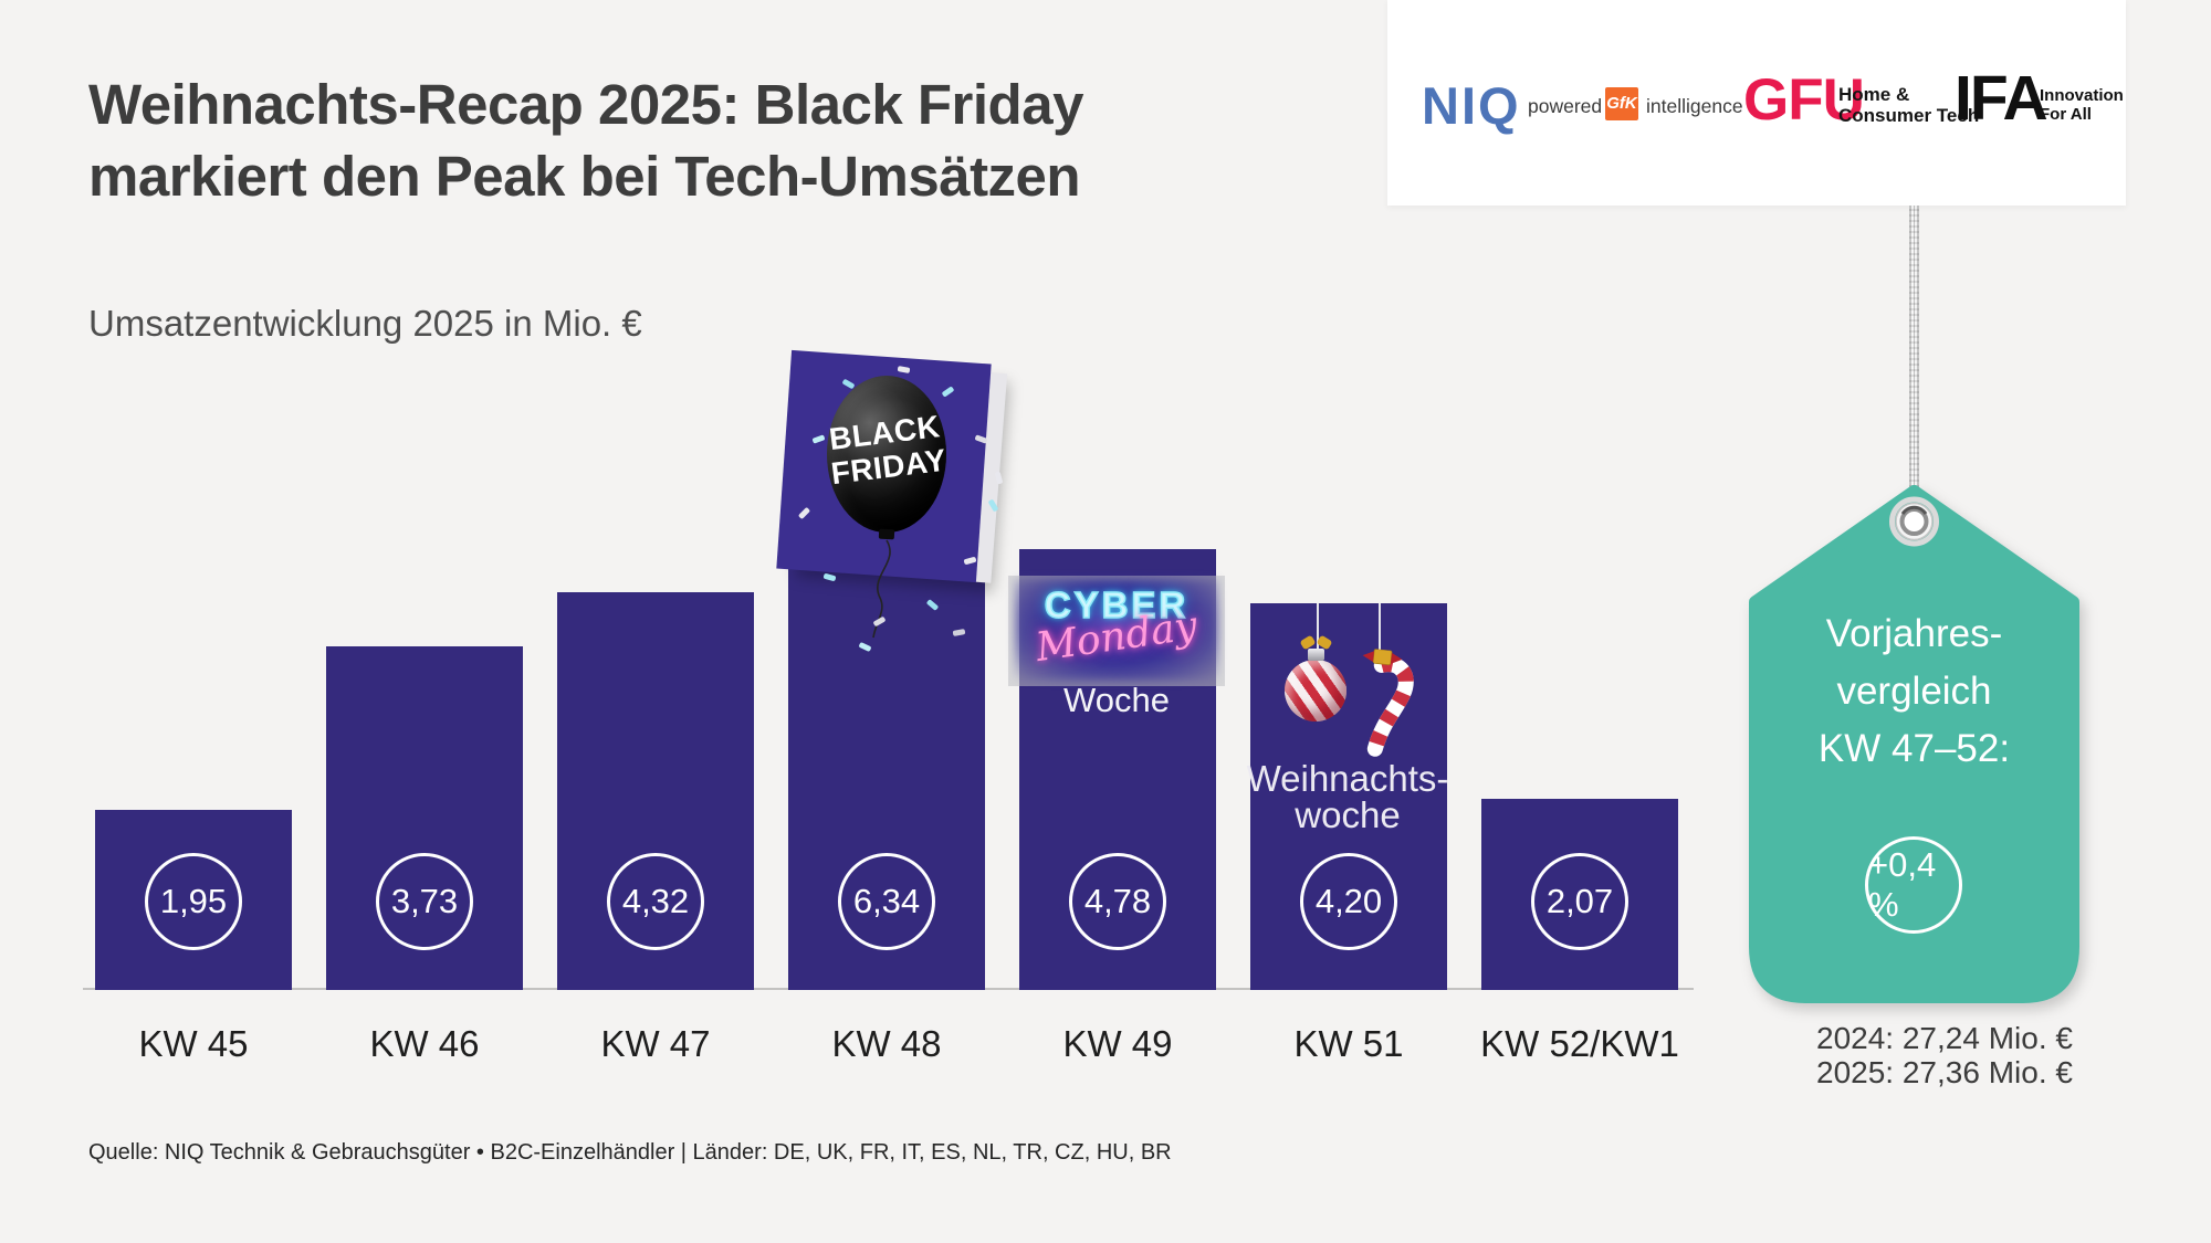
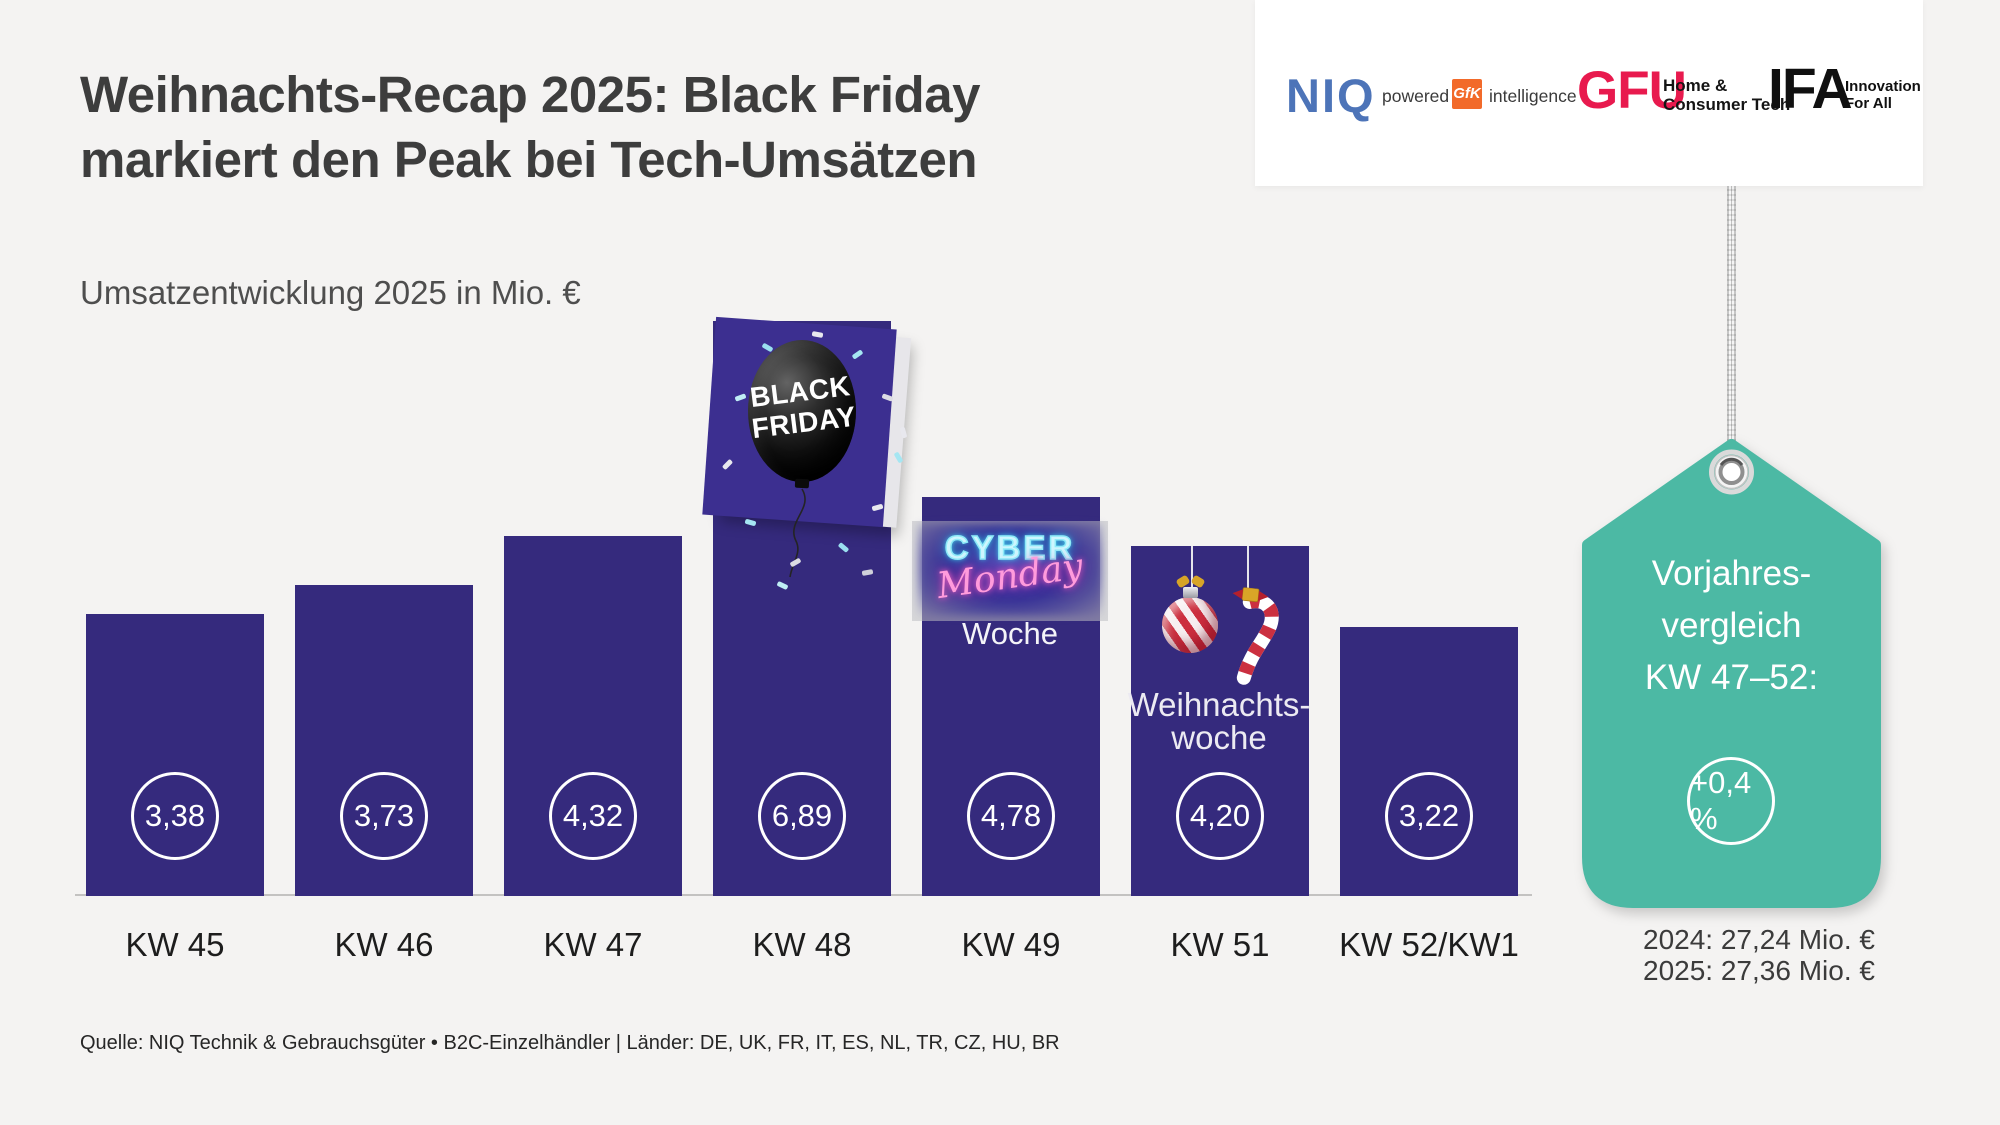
KW 45: 1,95 -> 3,38
KW 48: 6,34 -> 6,89
KW 52/KW1: 2,07 -> 3,22
